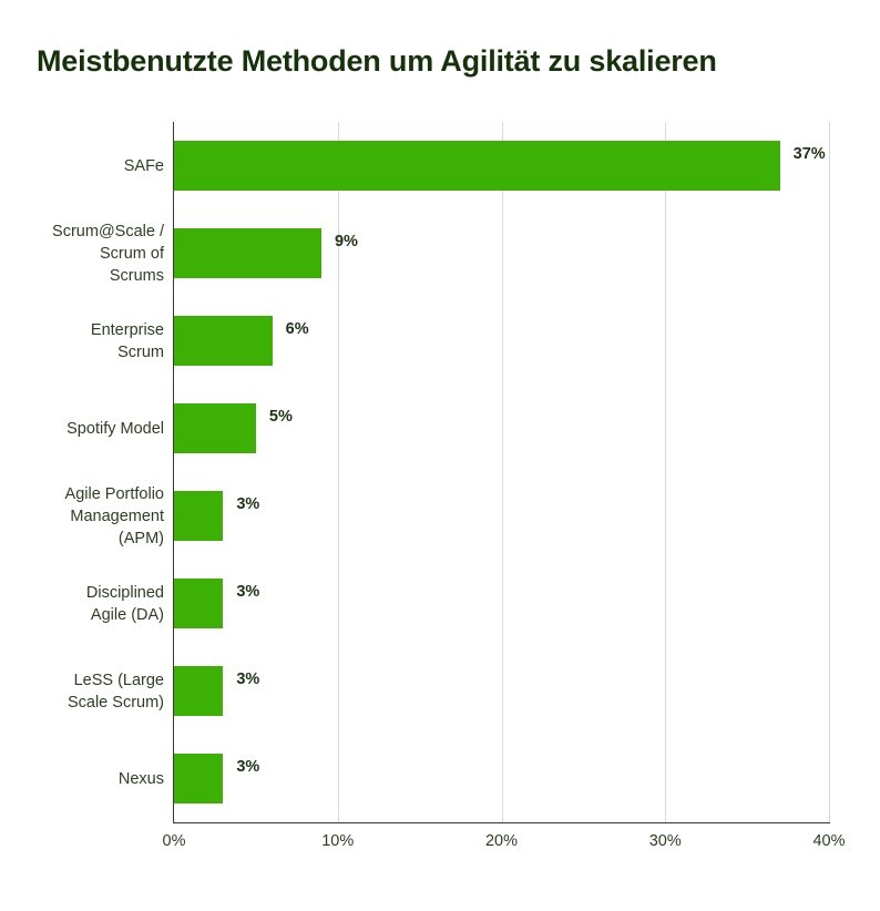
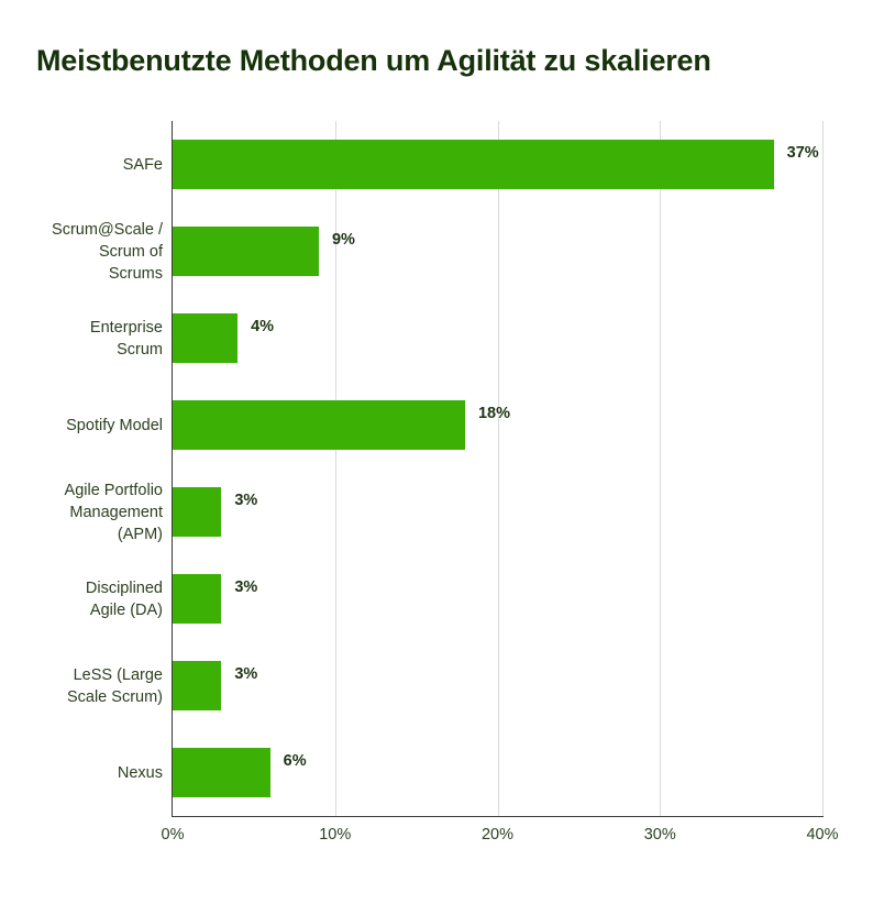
Enterprise Scrum: 6% -> 4%
Spotify Model: 5% -> 18%
Nexus: 3% -> 6%
